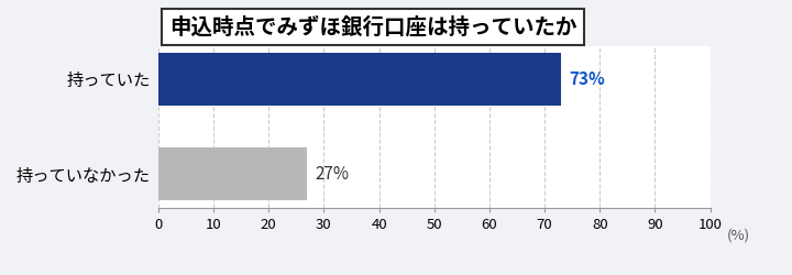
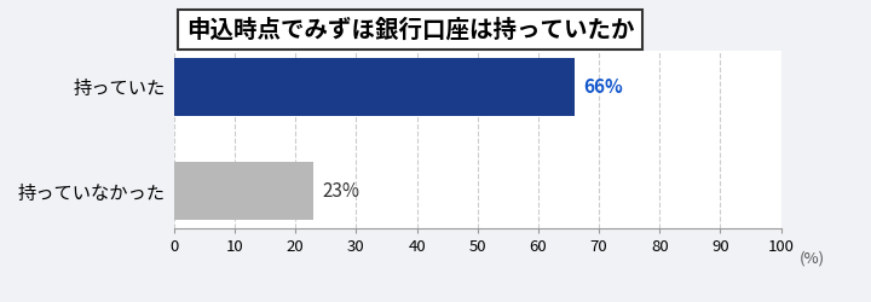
持っていた: 73% -> 66%
持っていなかった: 27% -> 23%
